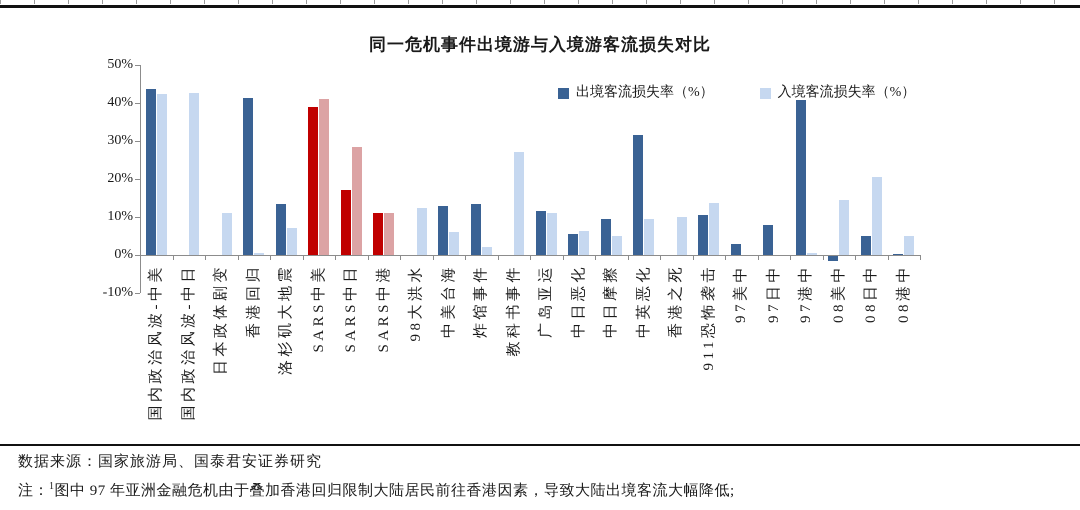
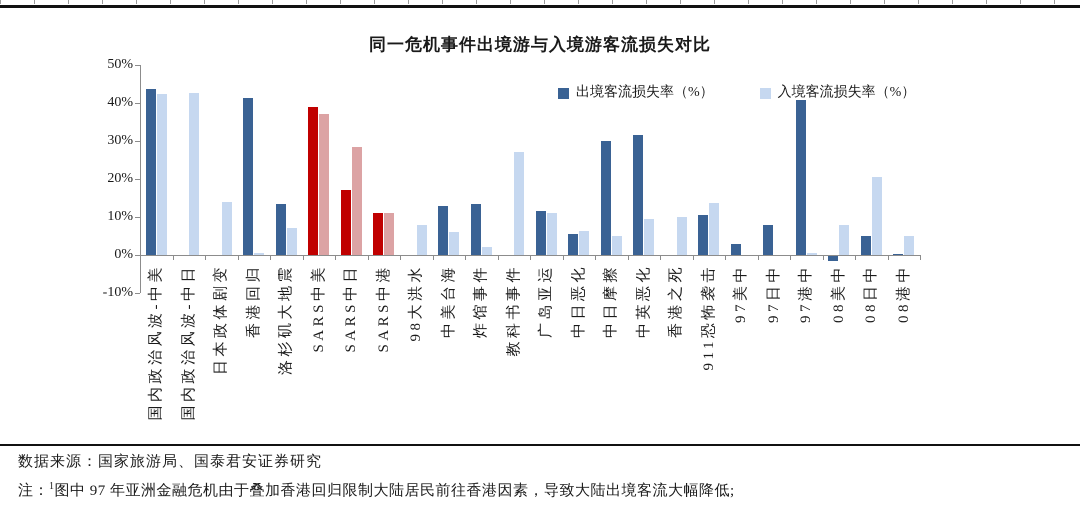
入境客流损失率（%）/日本政体剧变: 11% -> 14%
入境客流损失率（%）/SARS中美: 41% -> 37%
入境客流损失率（%）/98大洪水: 12% -> 8%
出境客流损失率（%）/中日摩擦: 9% -> 30%
入境客流损失率（%）/08美中: 14% -> 8%
